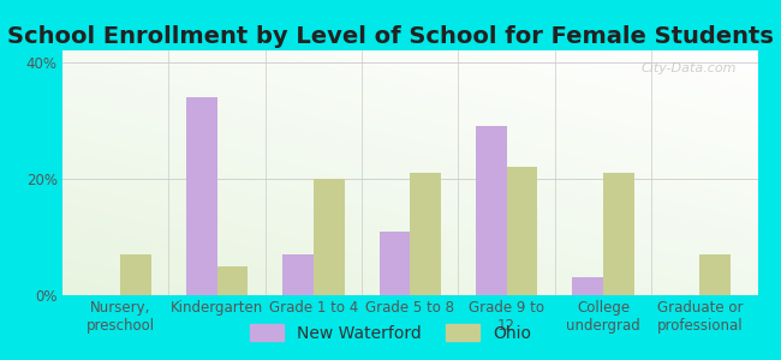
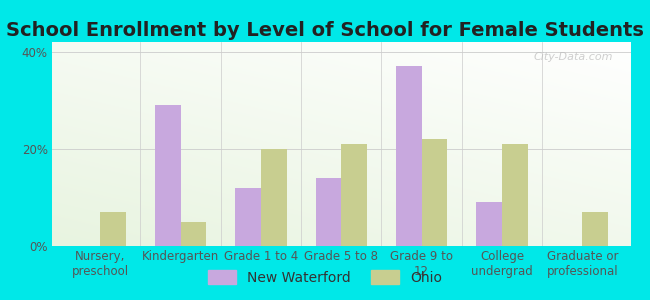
New Waterford/Kindergarten: 34% -> 29%
New Waterford/Grade 1 to 4: 7% -> 12%
New Waterford/Grade 5 to 8: 11% -> 14%
New Waterford/Grade 9 to 12: 29% -> 37%
New Waterford/College undergrad: 3% -> 9%
